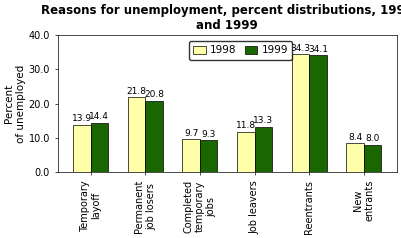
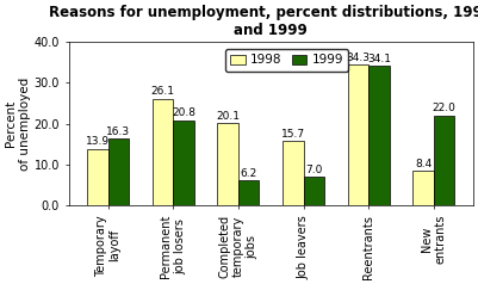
1999/Temporary layoff: 14.4 -> 16.3
1998/Permanent job losers: 21.8 -> 26.1
1998/Completed temporary jobs: 9.7 -> 20.1
1999/Completed temporary jobs: 9.3 -> 6.2
1998/Job leavers: 11.8 -> 15.7
1999/Job leavers: 13.3 -> 7.0
1999/New entrants: 8.0 -> 22.0
